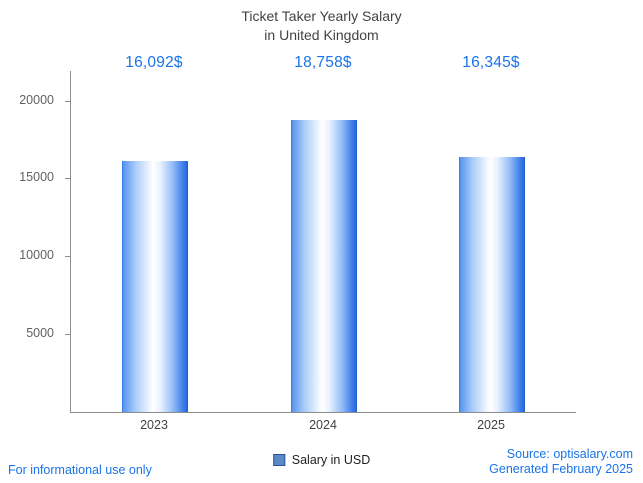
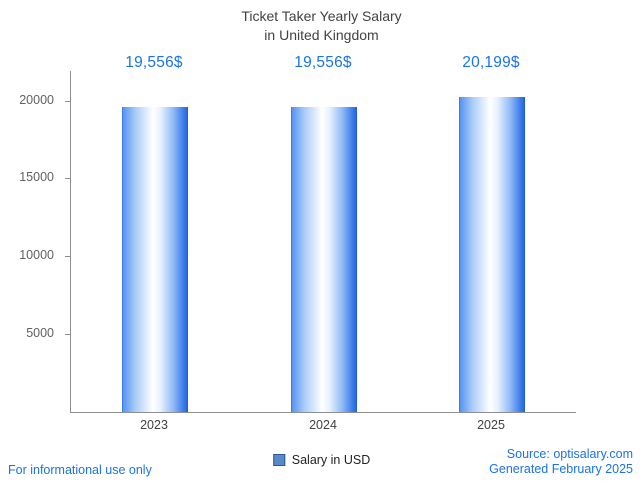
2023: 16,092 -> 19,556
2024: 18,758 -> 19,556
2025: 16,345 -> 20,199
